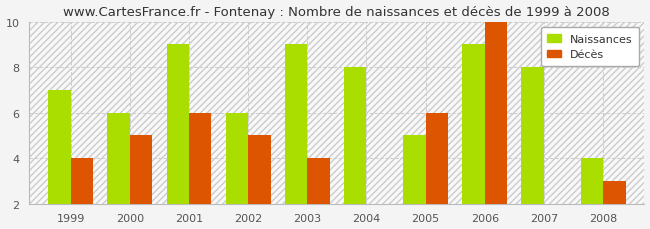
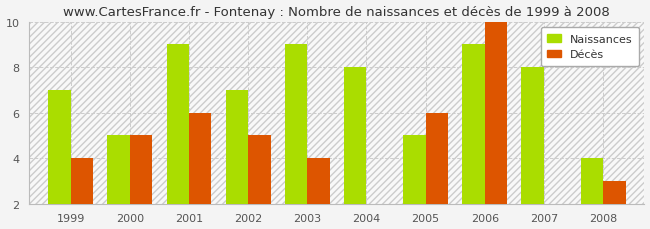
Naissances/2000: 6 -> 5
Naissances/2002: 6 -> 7
